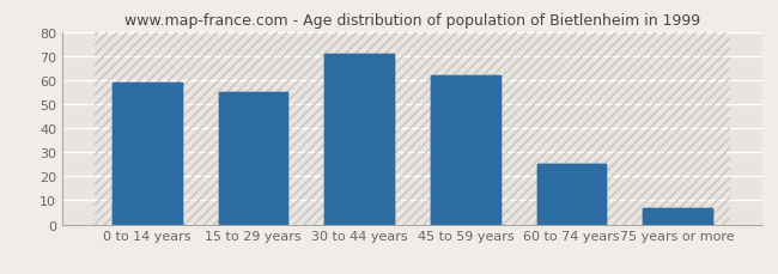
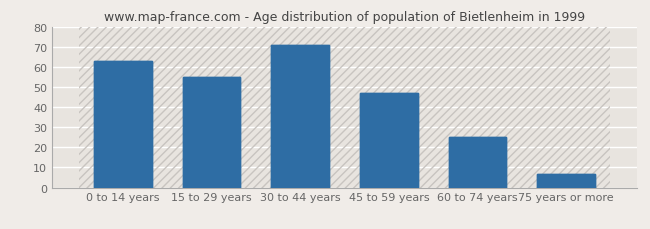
0 to 14 years: 59 -> 63
45 to 59 years: 62 -> 47
